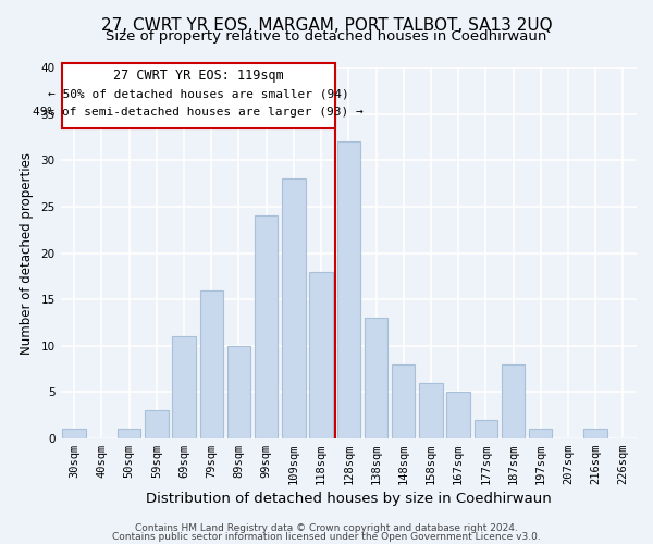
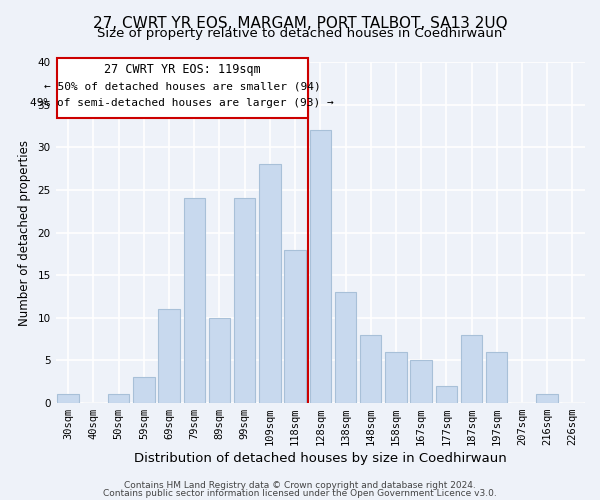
79sqm: 16 -> 24
197sqm: 1 -> 6
